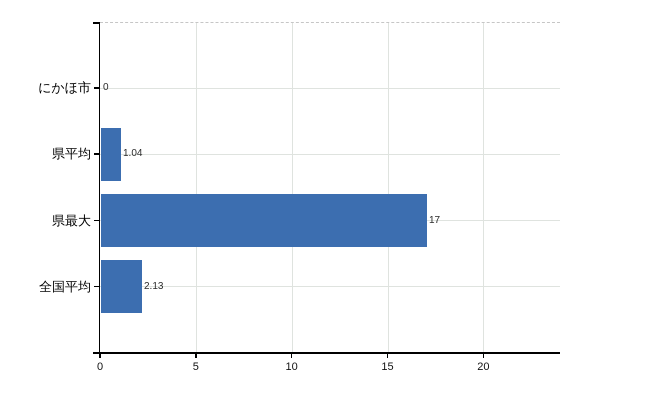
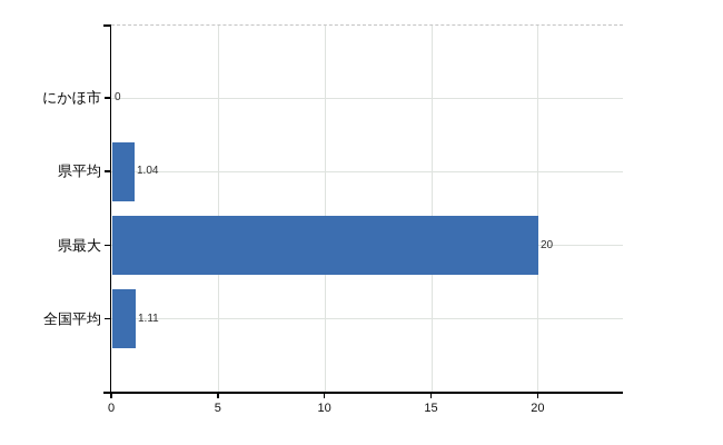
県最大: 17 -> 20
全国平均: 2.13 -> 1.11
